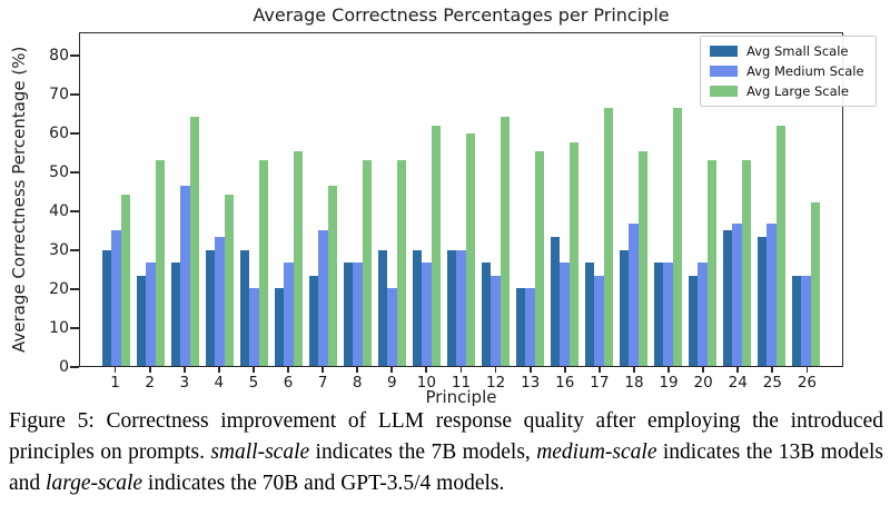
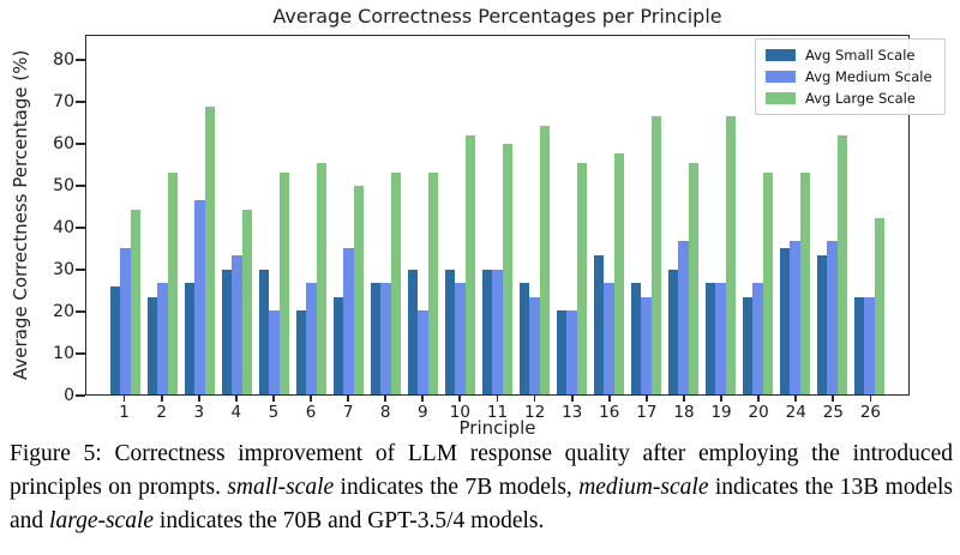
Avg Small Scale/1: 30 -> 26
Avg Large Scale/3: 64 -> 69
Avg Large Scale/7: 47 -> 50
